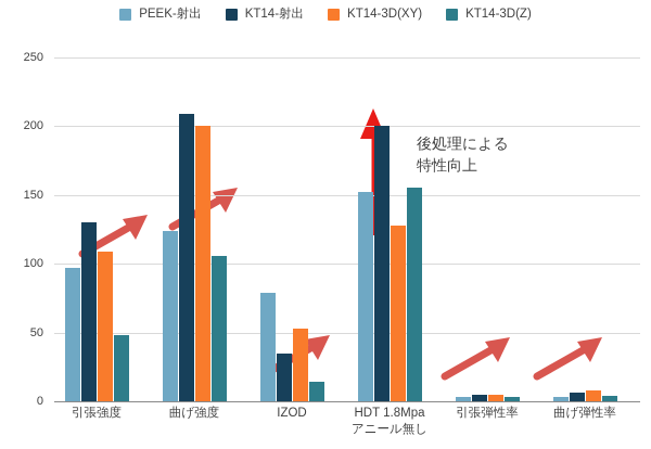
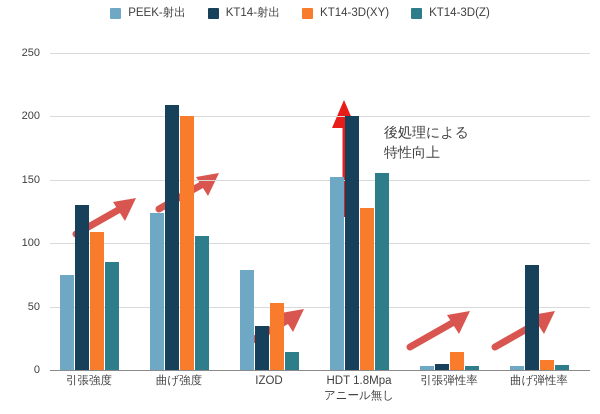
PEEK-射出/引張強度: 97 -> 75
KT14-3D(Z)/引張強度: 48 -> 85
KT14-3D(XY)/引張弾性率: 4 -> 14
KT14-射出/曲げ弾性率: 6 -> 83
